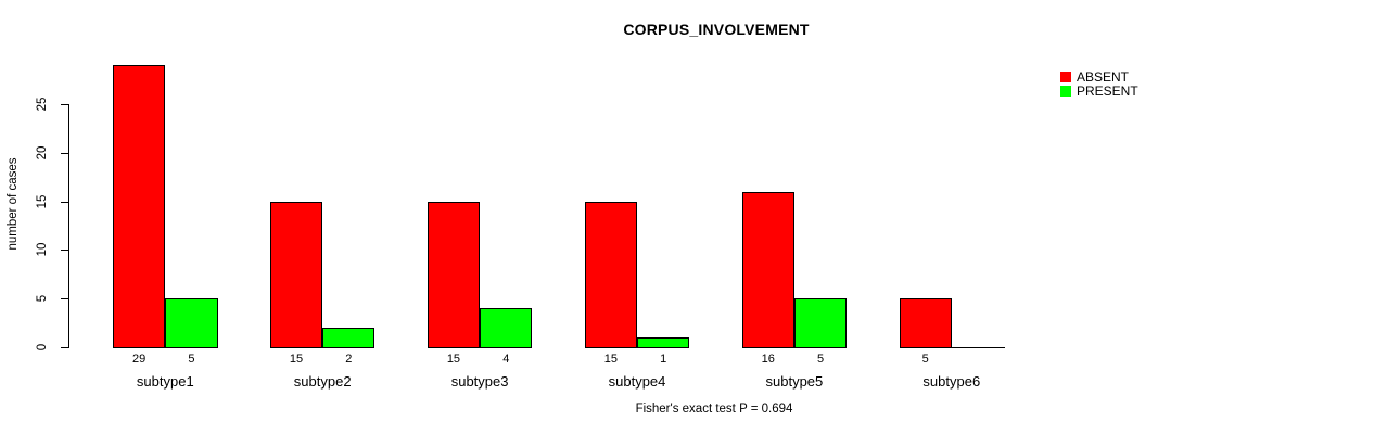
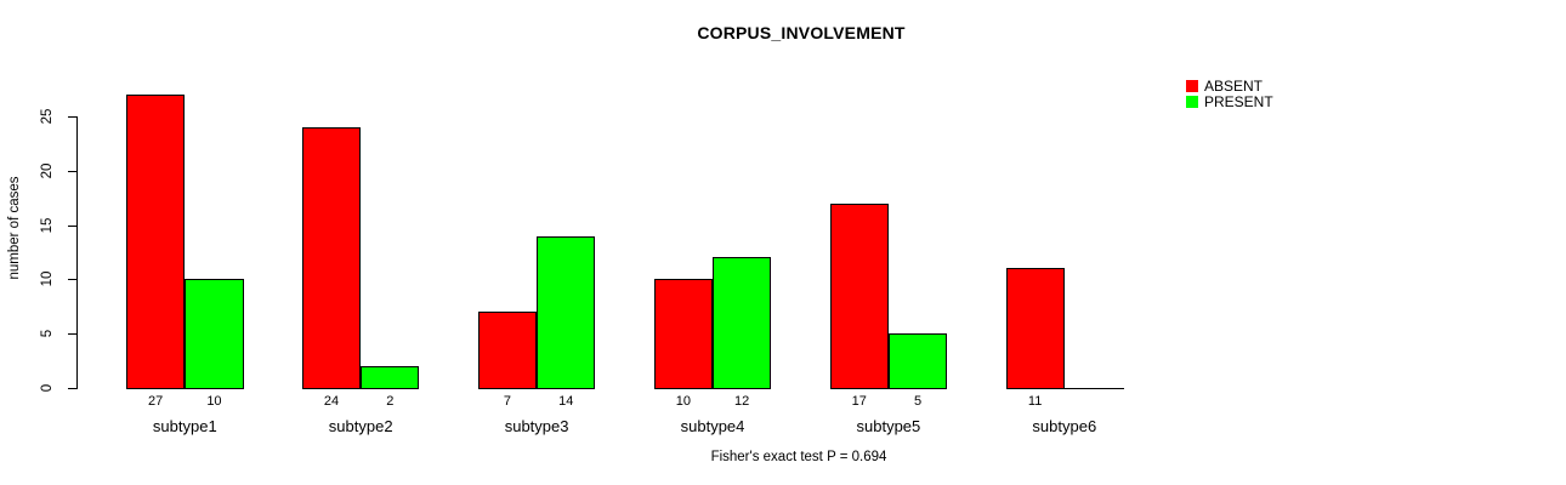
ABSENT/subtype1: 29 -> 27
PRESENT/subtype1: 5 -> 10
ABSENT/subtype2: 15 -> 24
ABSENT/subtype3: 15 -> 7
PRESENT/subtype3: 4 -> 14
ABSENT/subtype4: 15 -> 10
PRESENT/subtype4: 1 -> 12
ABSENT/subtype5: 16 -> 17
ABSENT/subtype6: 5 -> 11
